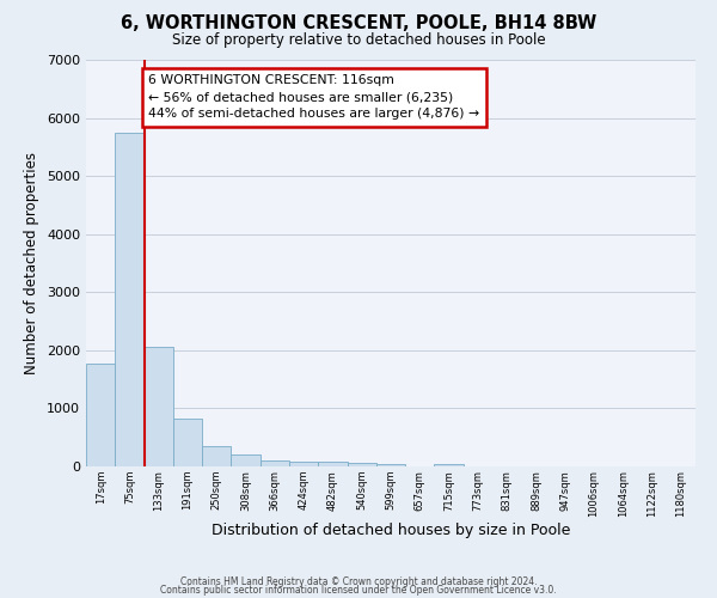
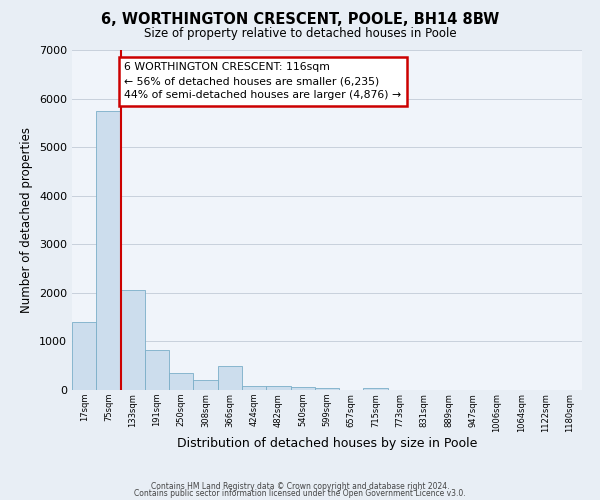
17sqm: 1780 -> 1400
366sqm: 110 -> 500
